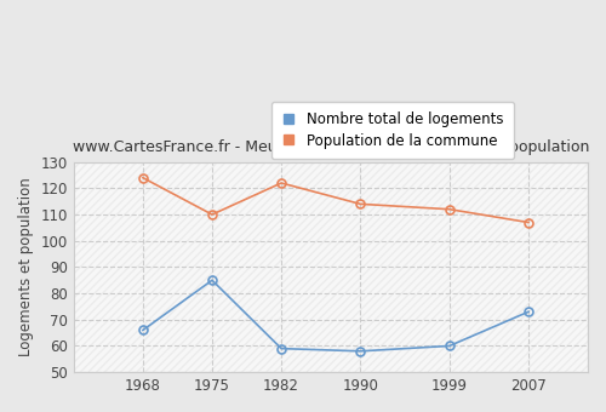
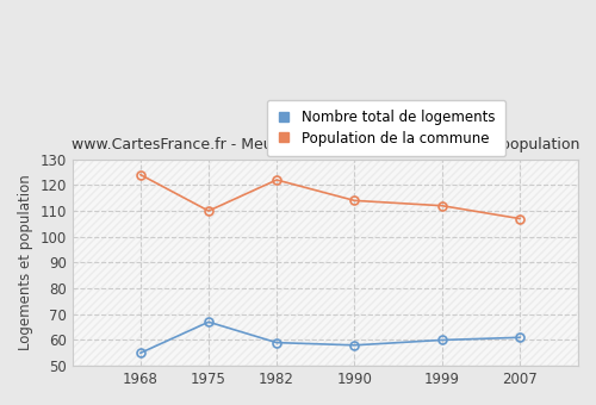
Nombre total de logements/1968: 66 -> 55
Nombre total de logements/1975: 85 -> 67
Nombre total de logements/2007: 73 -> 61
